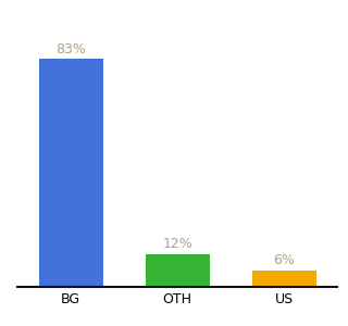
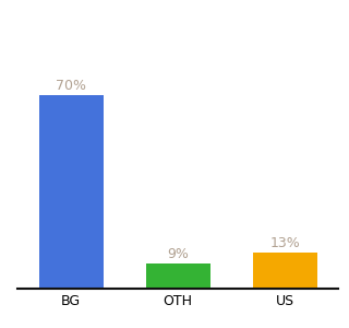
BG: 83% -> 70%
OTH: 12% -> 9%
US: 6% -> 13%
